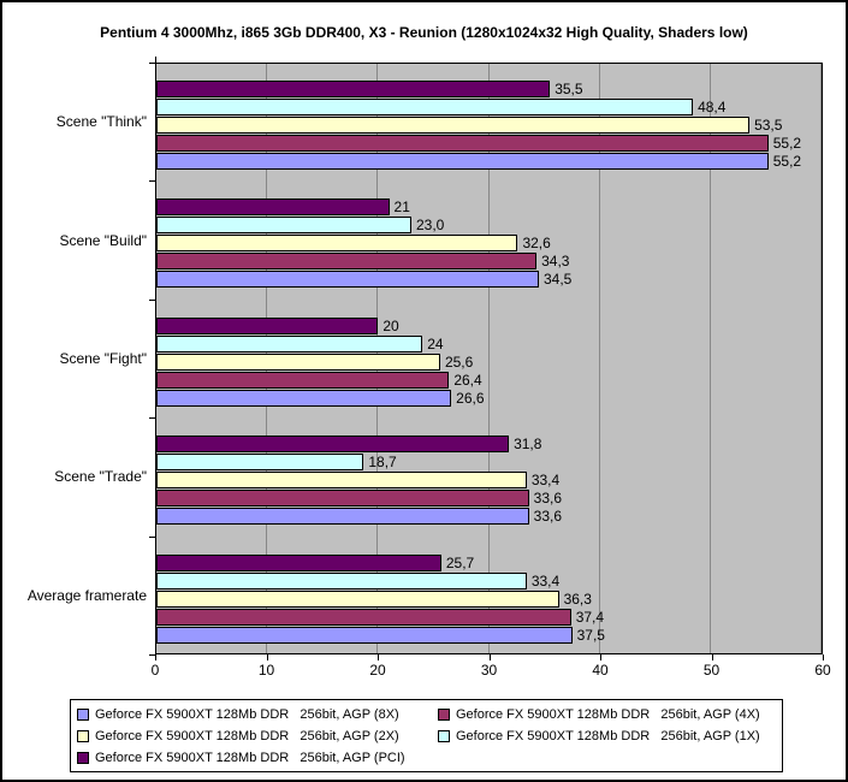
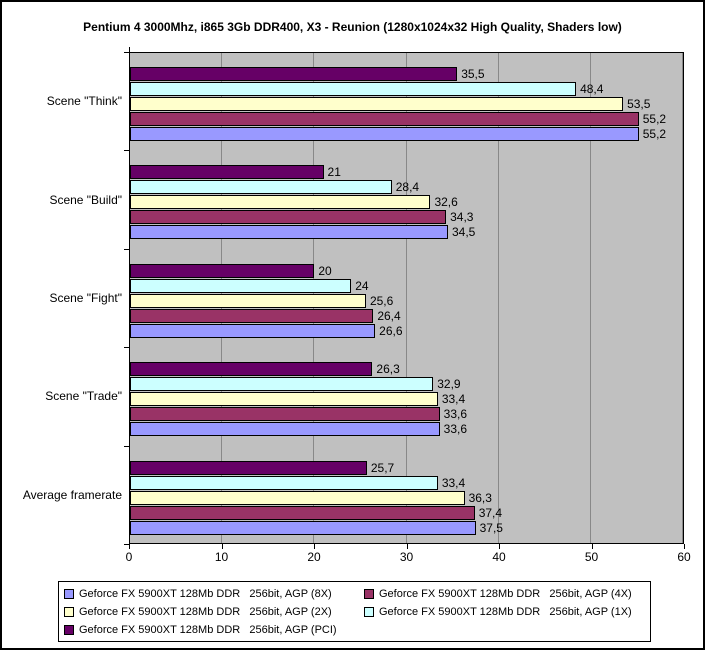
Geforce FX 5900XT 128Mb DDR 256bit, AGP (1X)/Scene "Build": 23,0 -> 28,4
Geforce FX 5900XT 128Mb DDR 256bit, AGP (1X)/Scene "Trade": 18,7 -> 32,9
Geforce FX 5900XT 128Mb DDR 256bit, AGP (PCI)/Scene "Trade": 31,8 -> 26,3
